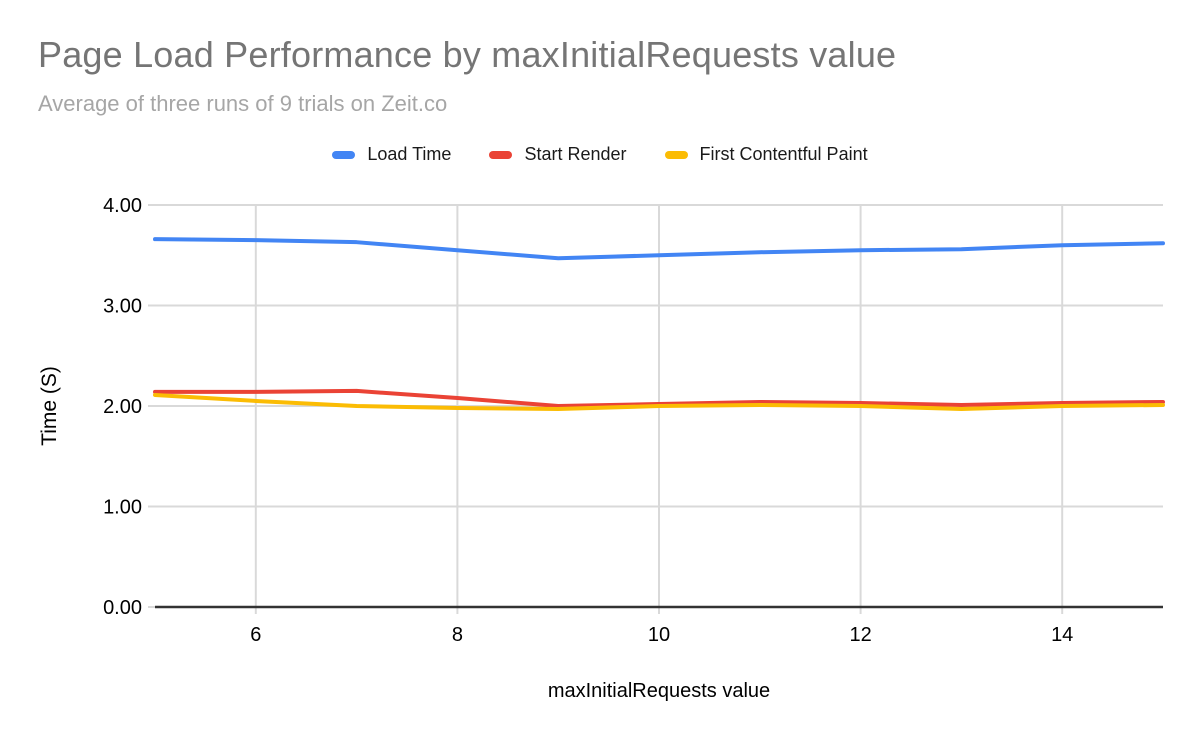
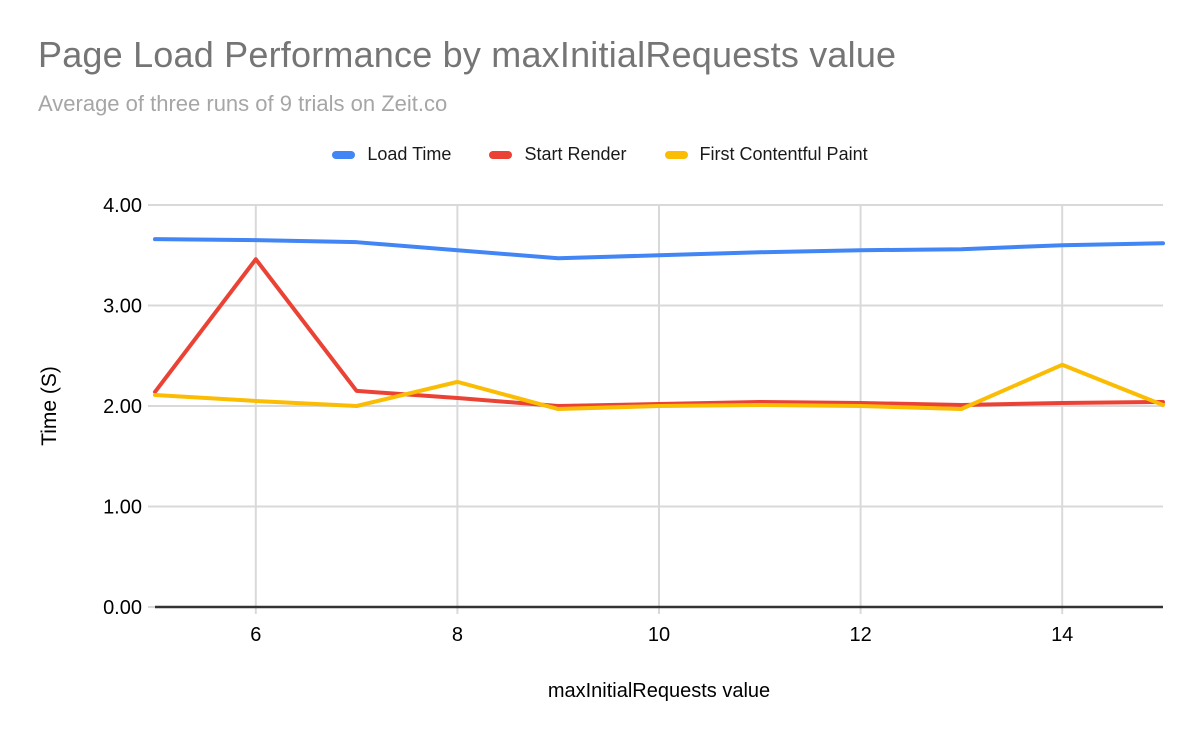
Start Render/6: 2.14 -> 3.46
First Contentful Paint/8: 1.98 -> 2.24
First Contentful Paint/14: 2.00 -> 2.41
